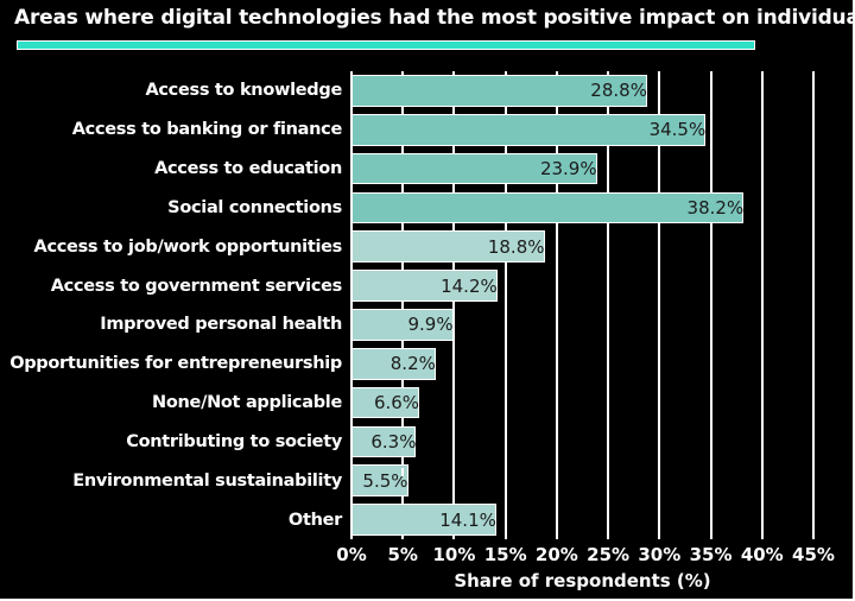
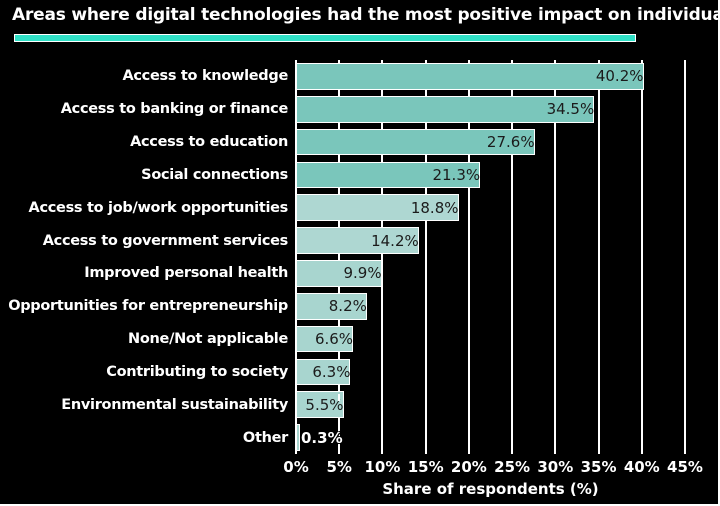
Access to knowledge: 28.8% -> 40.2%
Access to education: 23.9% -> 27.6%
Social connections: 38.2% -> 21.3%
Other: 14.1% -> 0.3%
